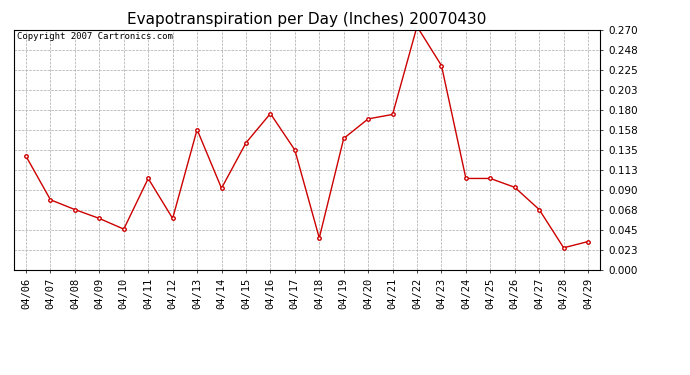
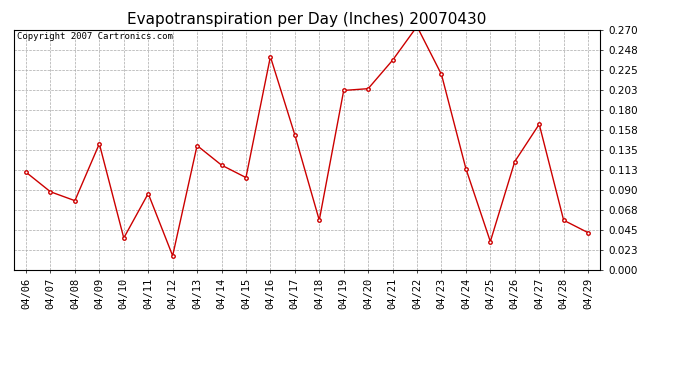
04/06: 0.128 -> 0.110
04/07: 0.079 -> 0.088
04/08: 0.068 -> 0.078
04/09: 0.058 -> 0.142
04/10: 0.046 -> 0.036
04/11: 0.103 -> 0.086
04/12: 0.058 -> 0.016
04/13: 0.158 -> 0.140
04/14: 0.092 -> 0.118
04/15: 0.143 -> 0.104
04/16: 0.176 -> 0.240
04/17: 0.135 -> 0.152
04/18: 0.036 -> 0.056
04/19: 0.148 -> 0.202
04/20: 0.170 -> 0.204
04/21: 0.175 -> 0.236
04/23: 0.230 -> 0.220
04/24: 0.103 -> 0.114
04/25: 0.103 -> 0.032
04/26: 0.093 -> 0.122
04/27: 0.068 -> 0.164
04/28: 0.025 -> 0.056
04/29: 0.032 -> 0.042
